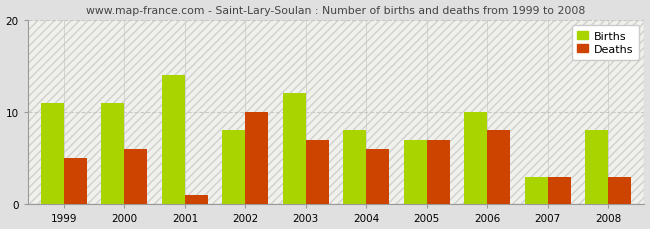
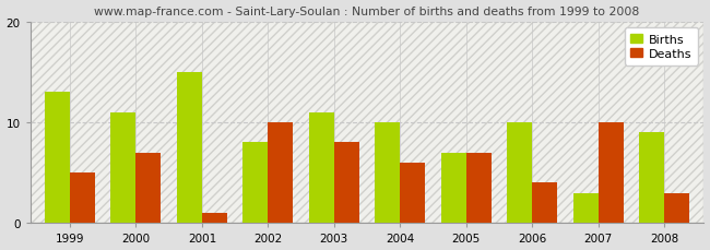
Births/1999: 11 -> 13
Deaths/2000: 6 -> 7
Births/2001: 14 -> 15
Births/2003: 12 -> 11
Deaths/2003: 7 -> 8
Births/2004: 8 -> 10
Deaths/2006: 8 -> 4
Deaths/2007: 3 -> 10
Births/2008: 8 -> 9
